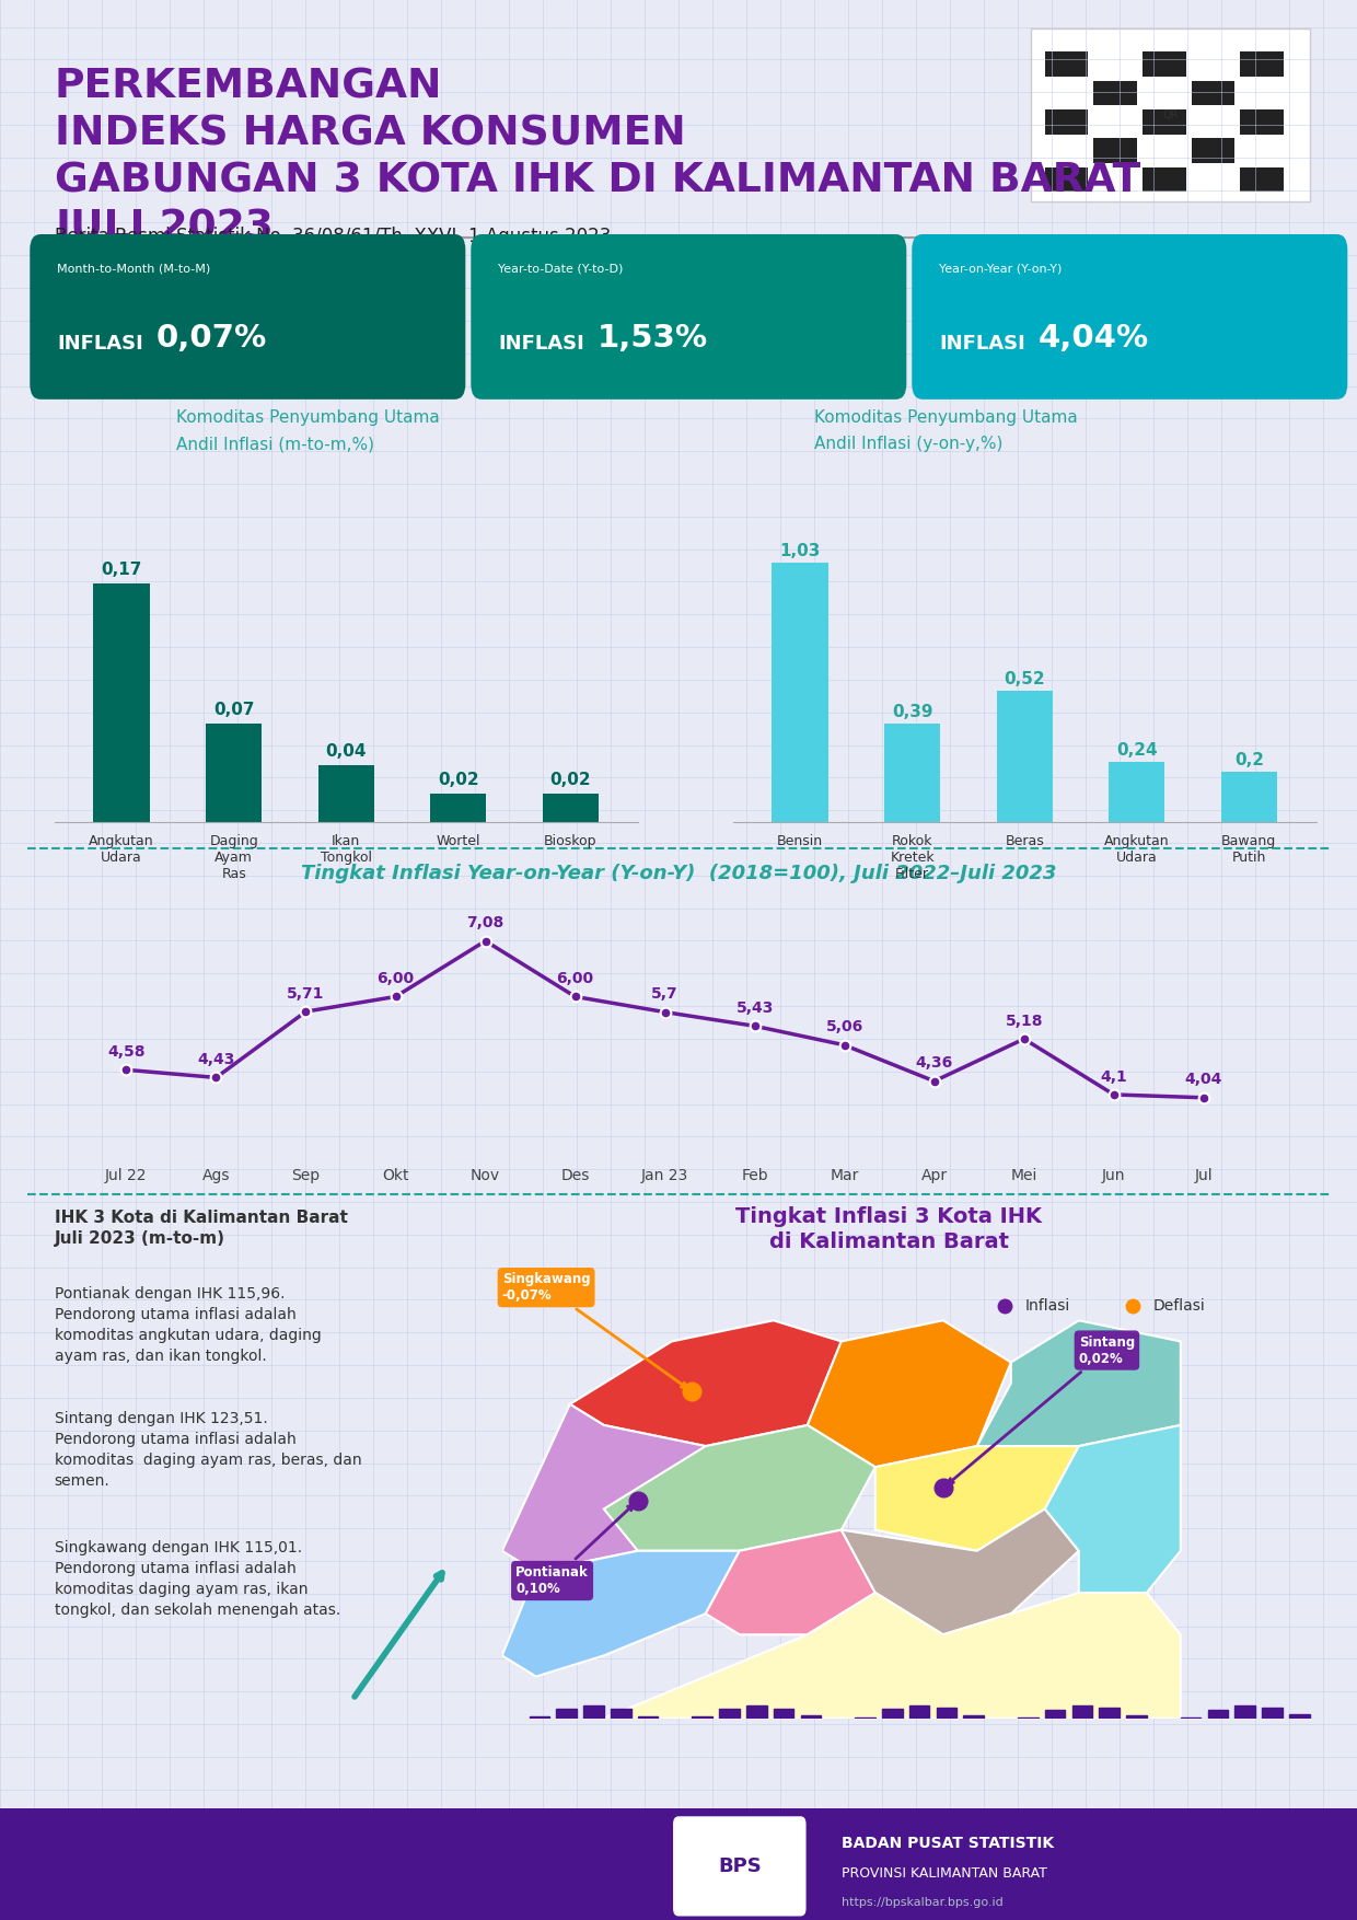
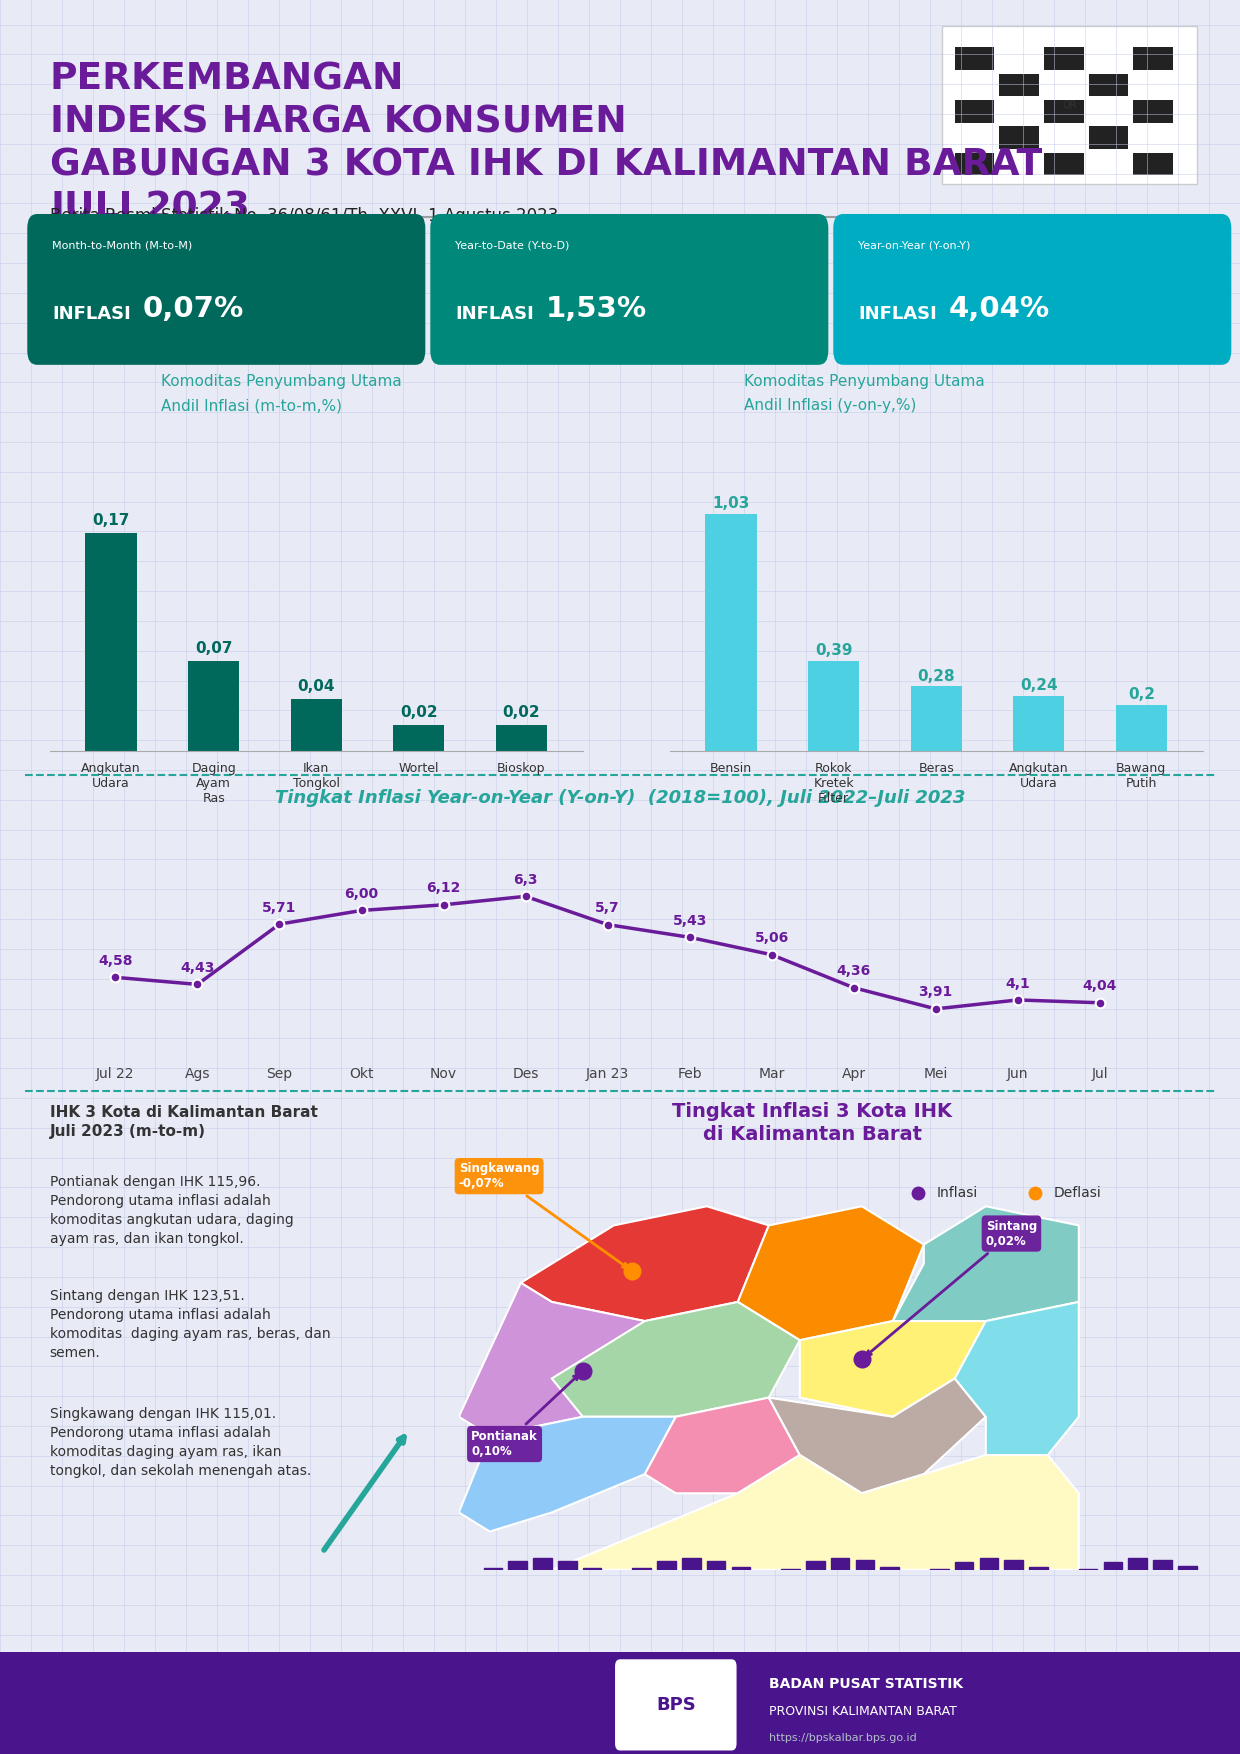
Beras: 0,52 -> 0,28
Nov: 7,08 -> 6,12
Des: 6,00 -> 6,3
Mei: 5,18 -> 3,91
